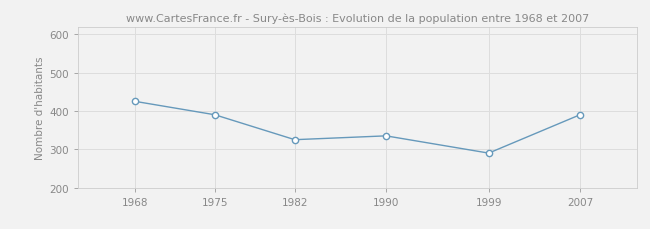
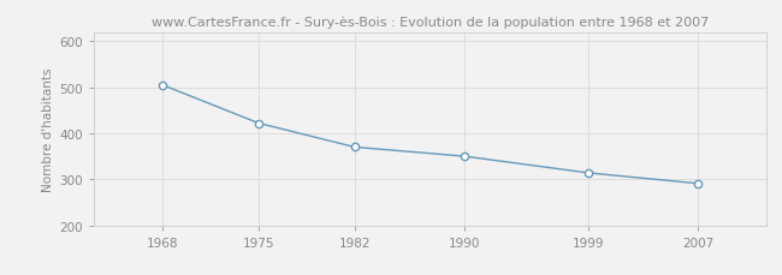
1968: 425 -> 505
1975: 390 -> 422
1982: 325 -> 370
1990: 335 -> 350
1999: 290 -> 314
2007: 390 -> 291
